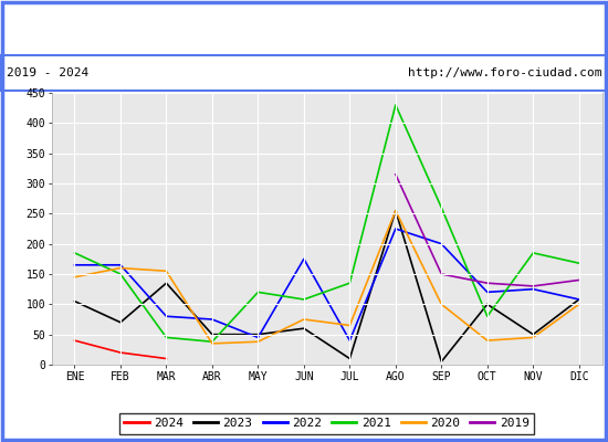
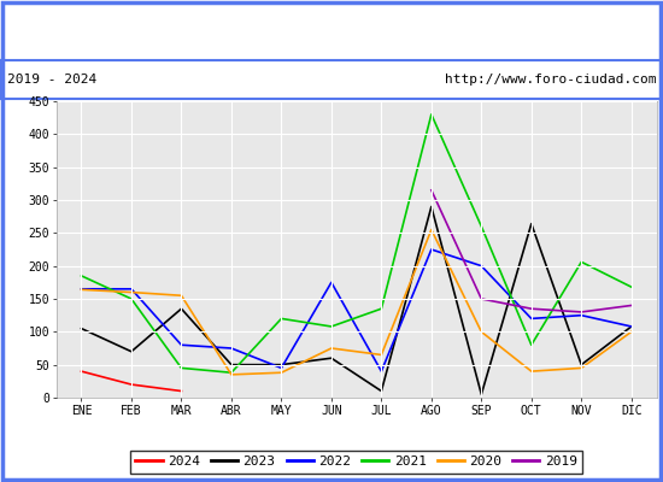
2020/ENE: 145 -> 164
2023/AGO: 255 -> 290
2023/OCT: 100 -> 264
2021/NOV: 185 -> 206
